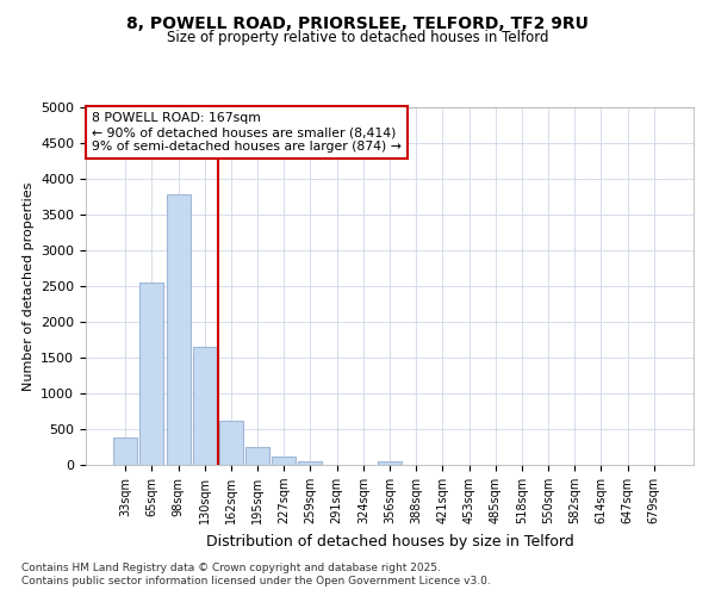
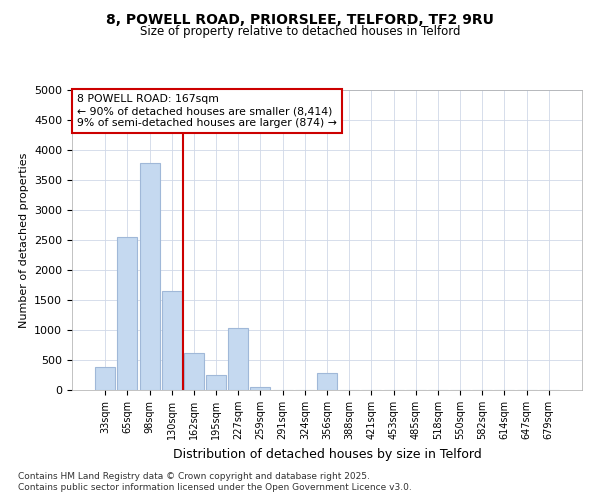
227sqm: 110 -> 1040
356sqm: 60 -> 280
